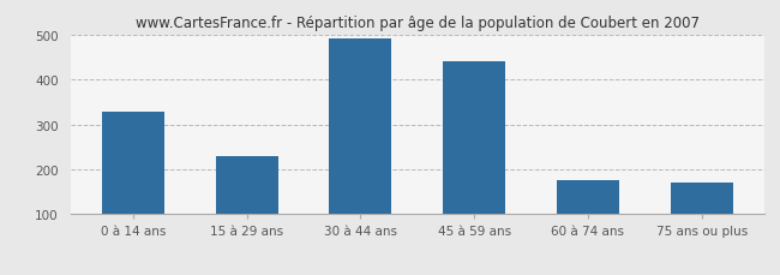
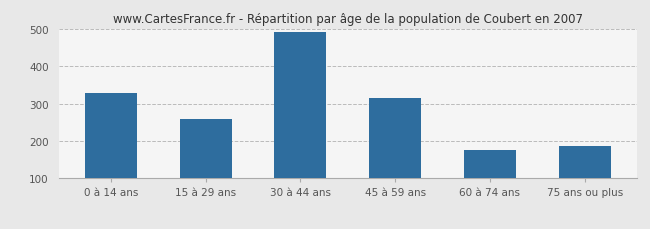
15 à 29 ans: 230 -> 258
45 à 59 ans: 440 -> 315
75 ans ou plus: 170 -> 188
